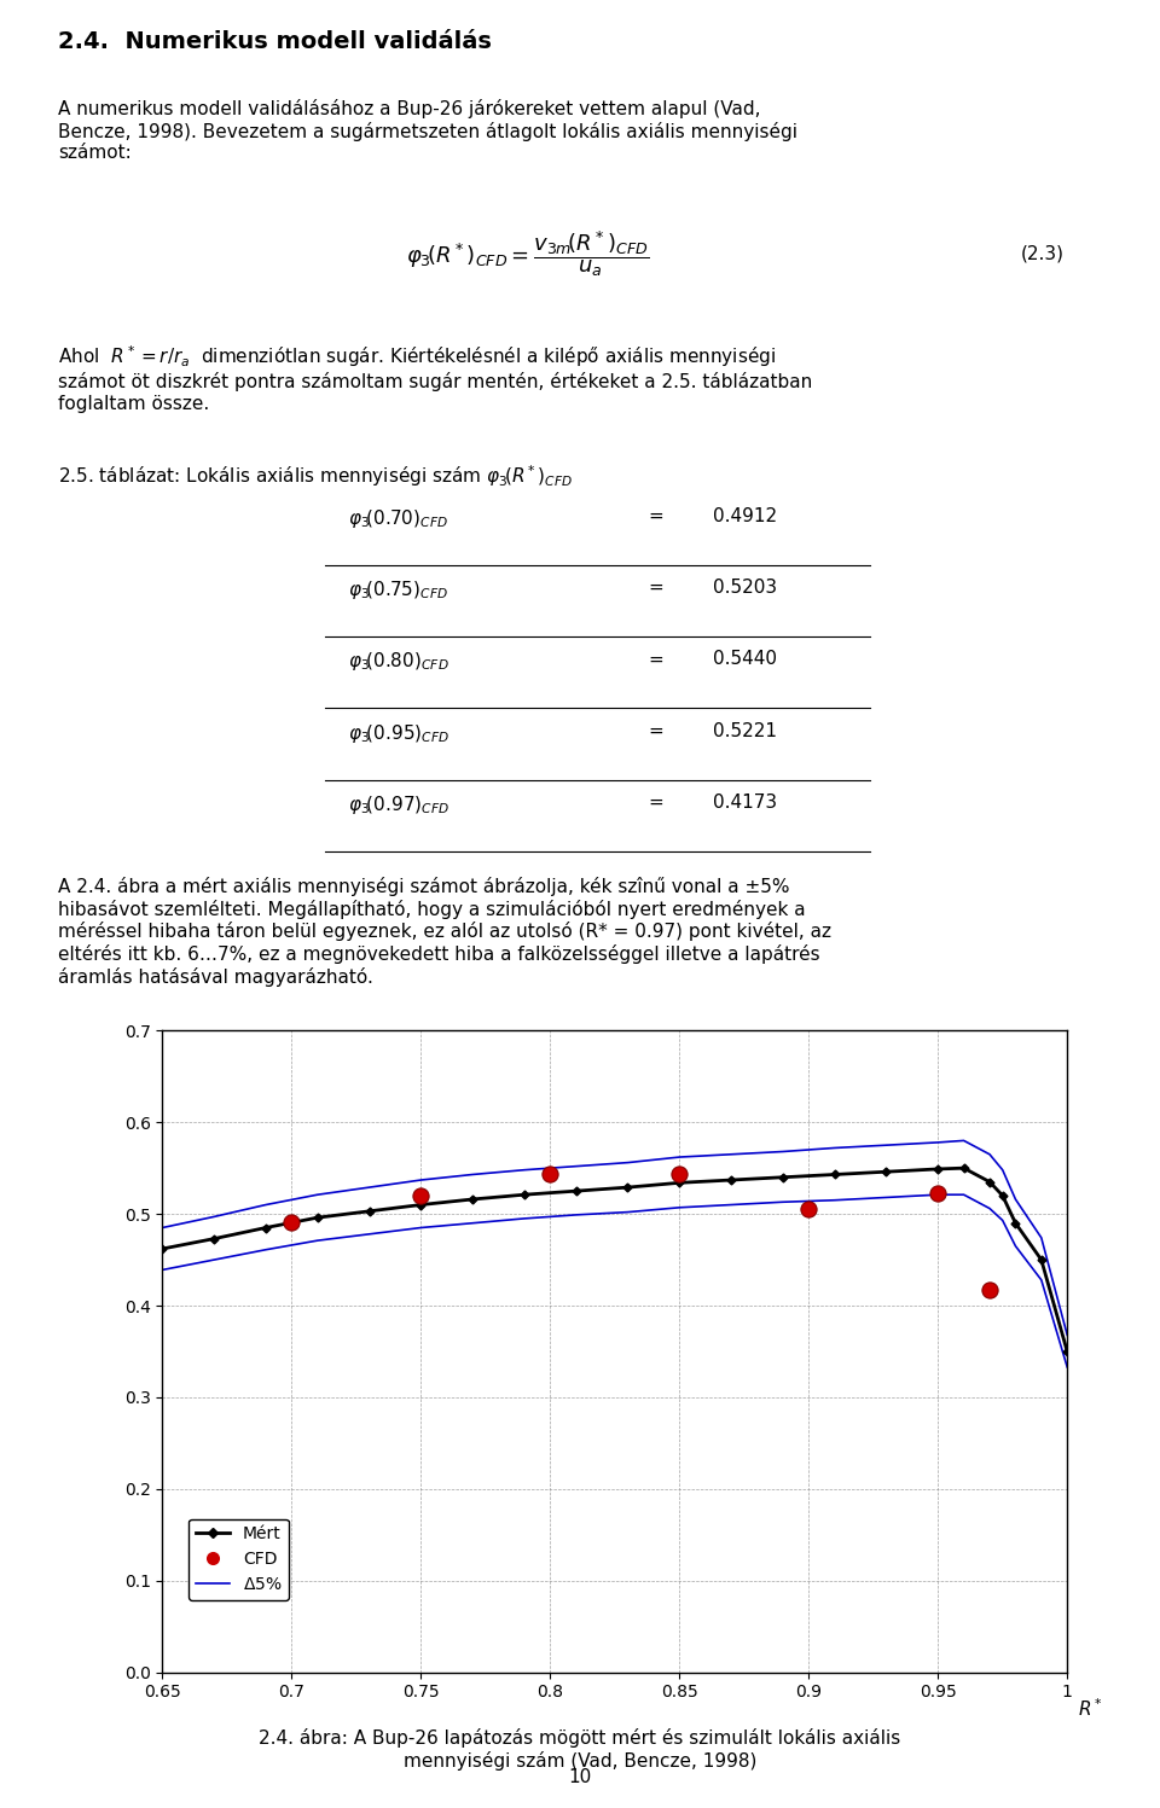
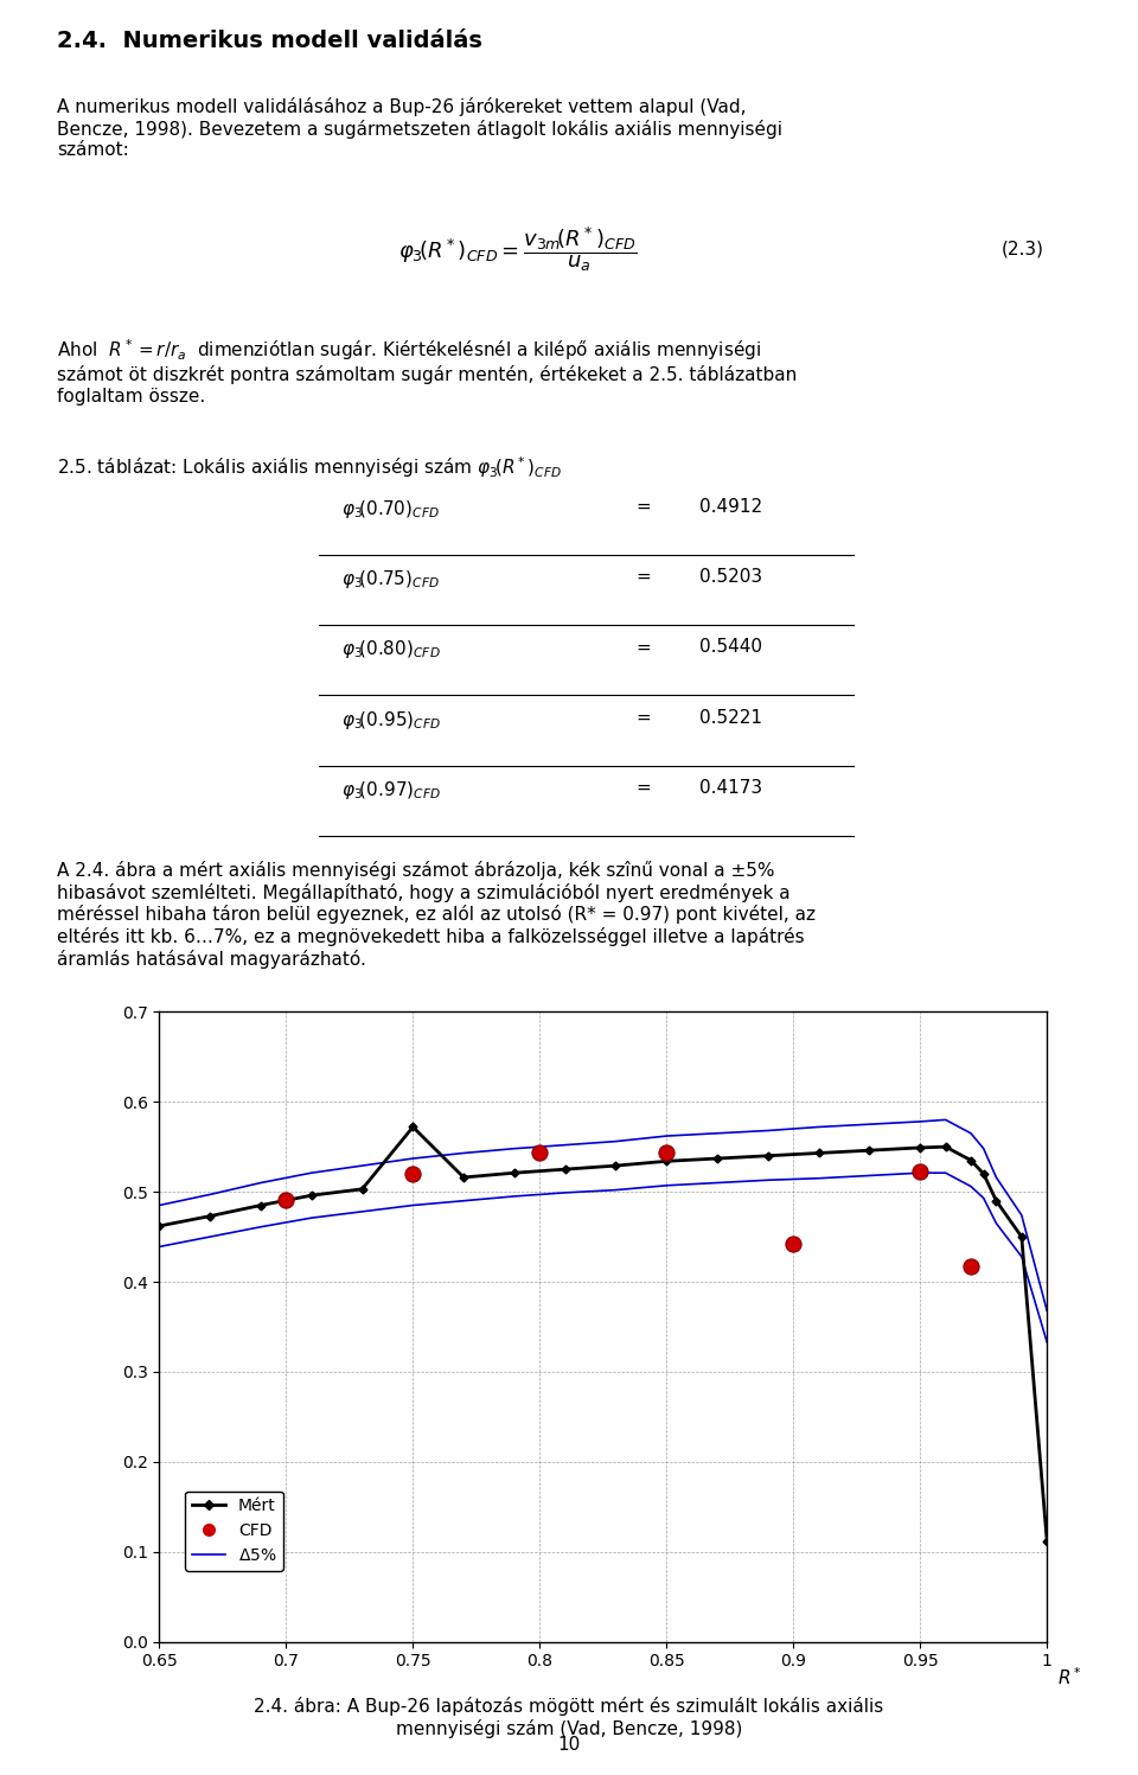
Mért/0.75: 0.510 -> 0.572
CFD/0.9: 0.505 -> 0.442
Mért/1: 0.350 -> 0.112
